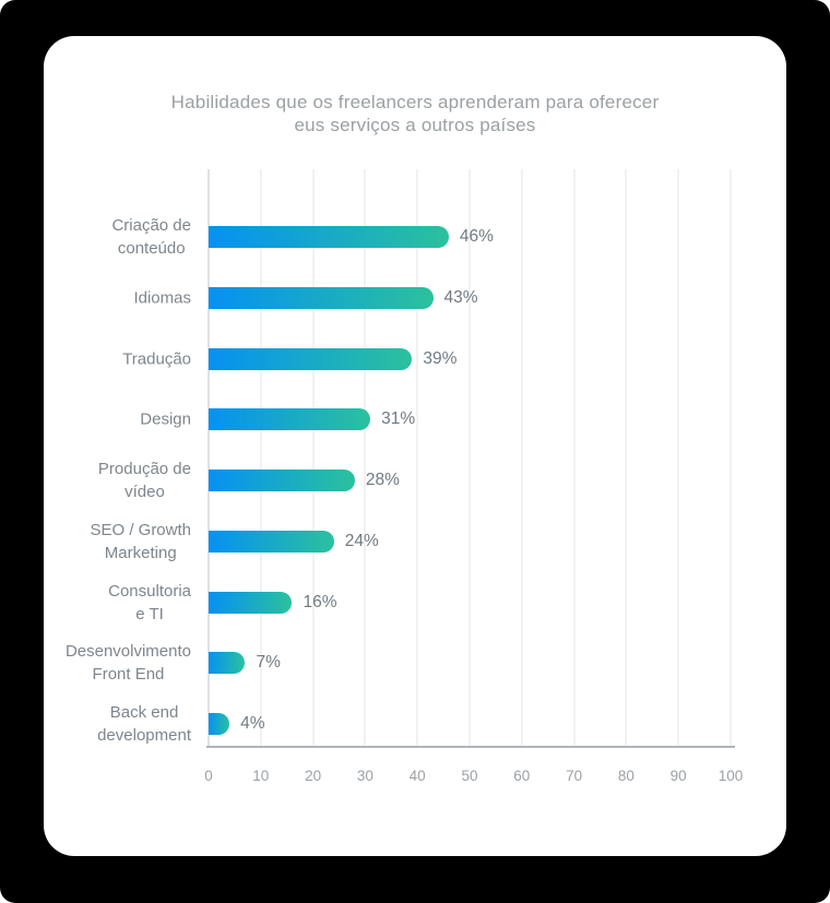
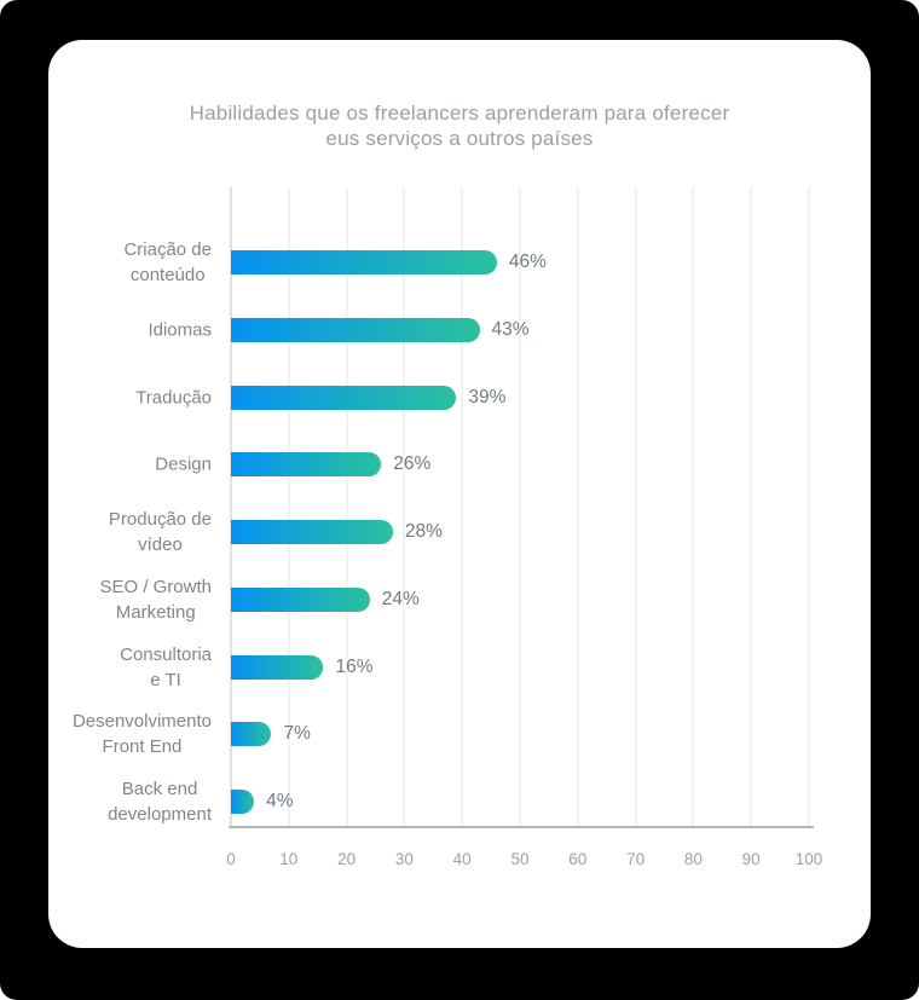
Design: 31% -> 26%
